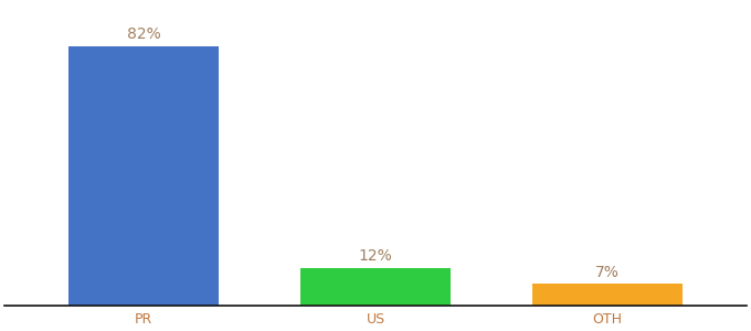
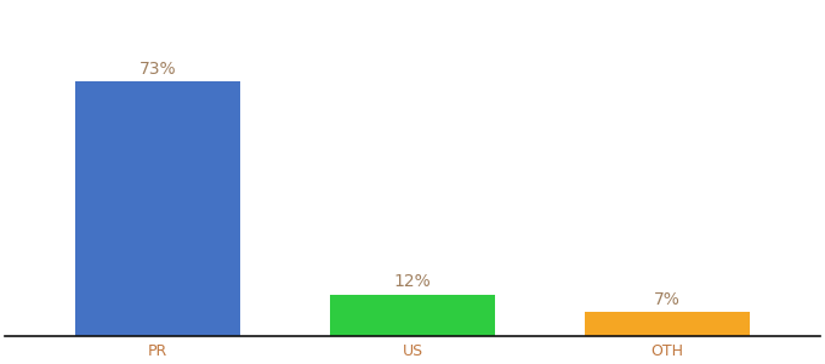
PR: 82% -> 73%
